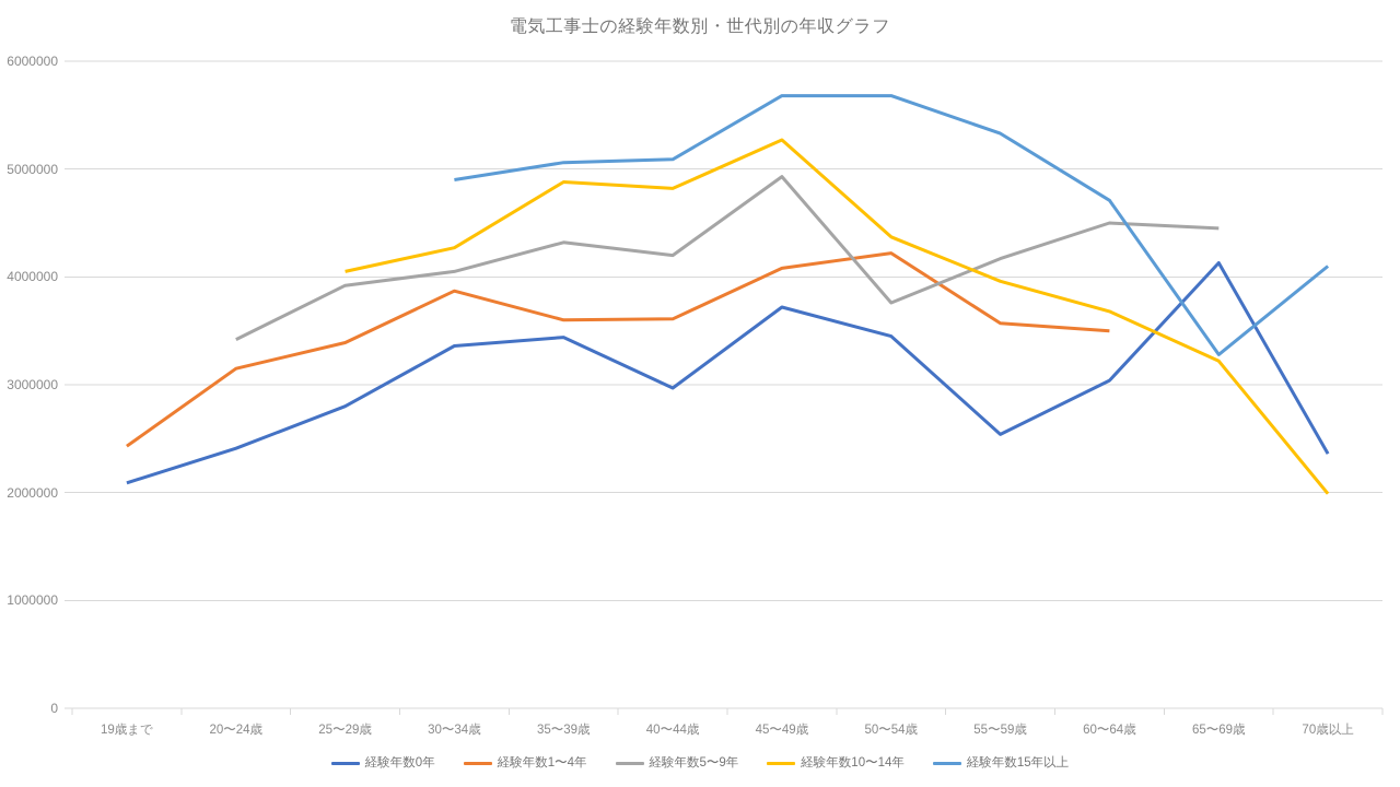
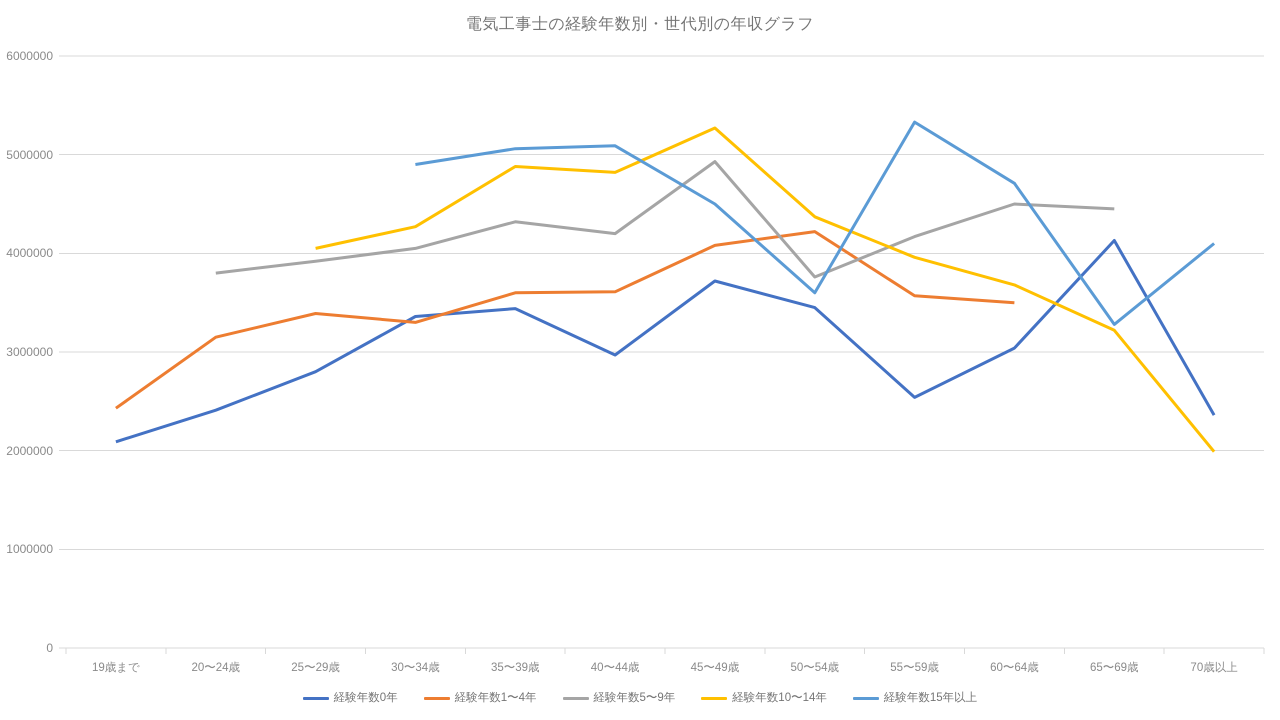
経験年数5〜9年/20〜24歳: 3400000 -> 3800000
経験年数1〜4年/30〜34歳: 3900000 -> 3300000
経験年数15年以上/45〜49歳: 5700000 -> 4500000
経験年数15年以上/50〜54歳: 5700000 -> 3600000
